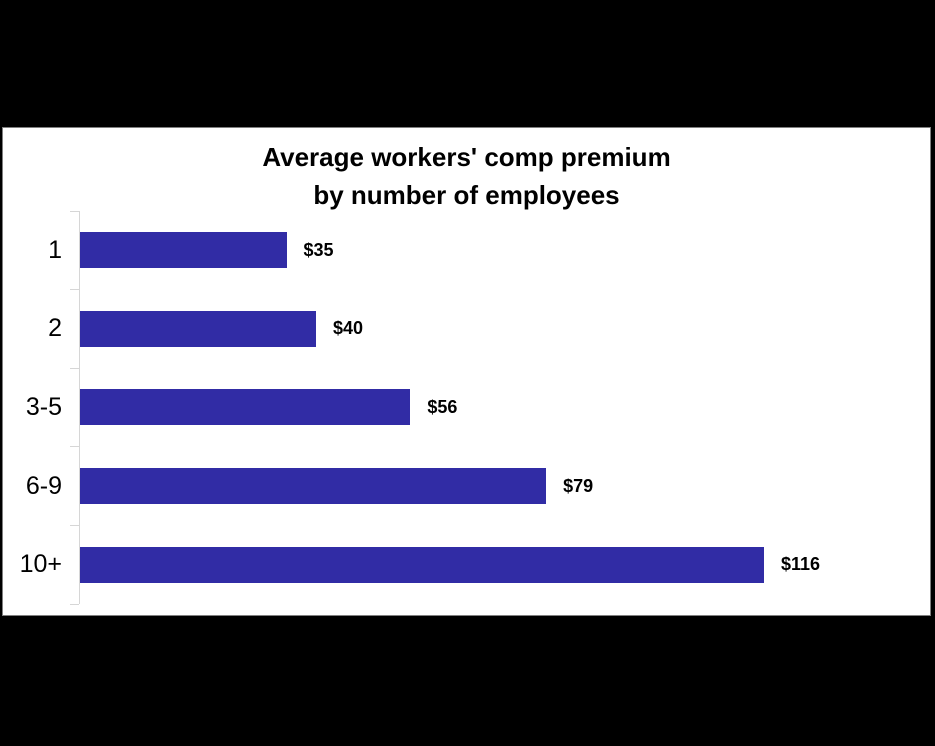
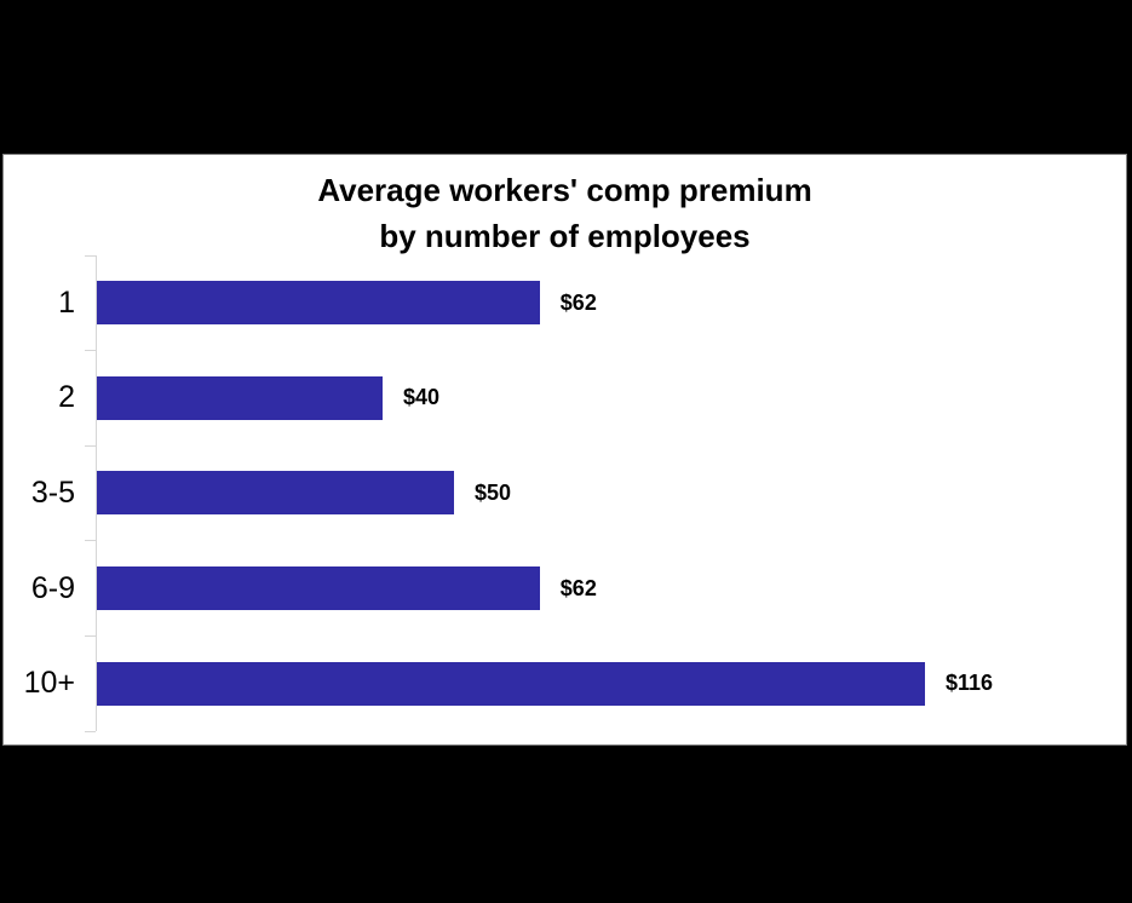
1: $35 -> $62
3-5: $56 -> $50
6-9: $79 -> $62
